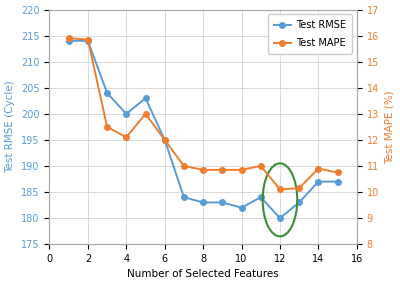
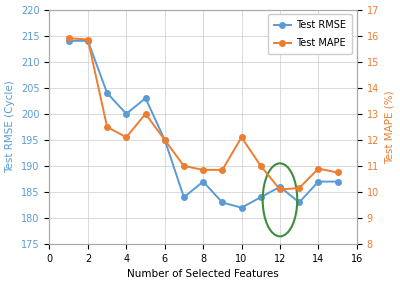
Test RMSE/8: 183 -> 187
Test MAPE/10: 10.85 -> 12.10
Test RMSE/12: 180 -> 186
